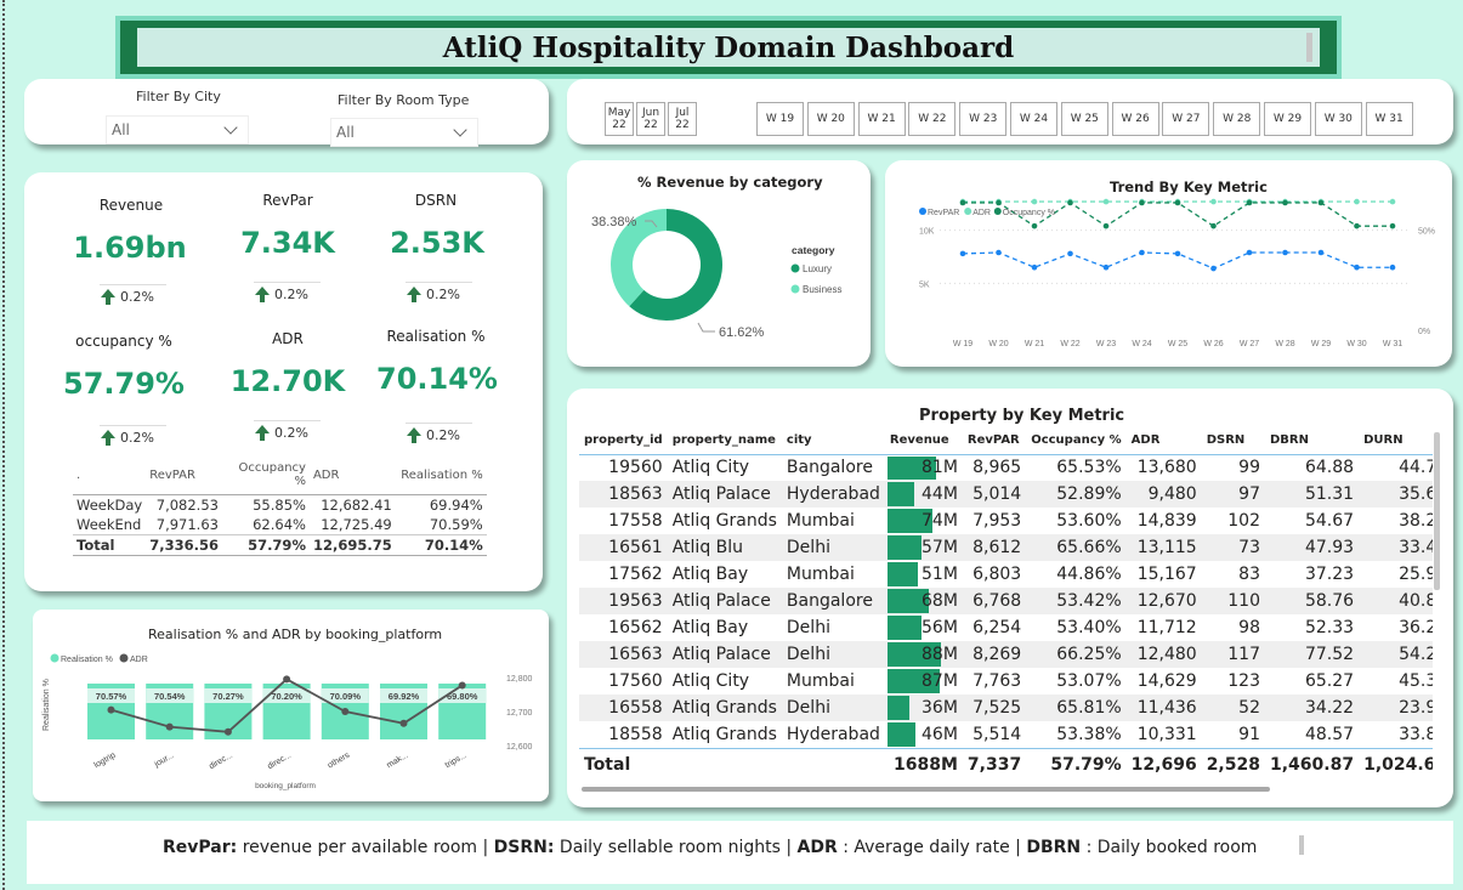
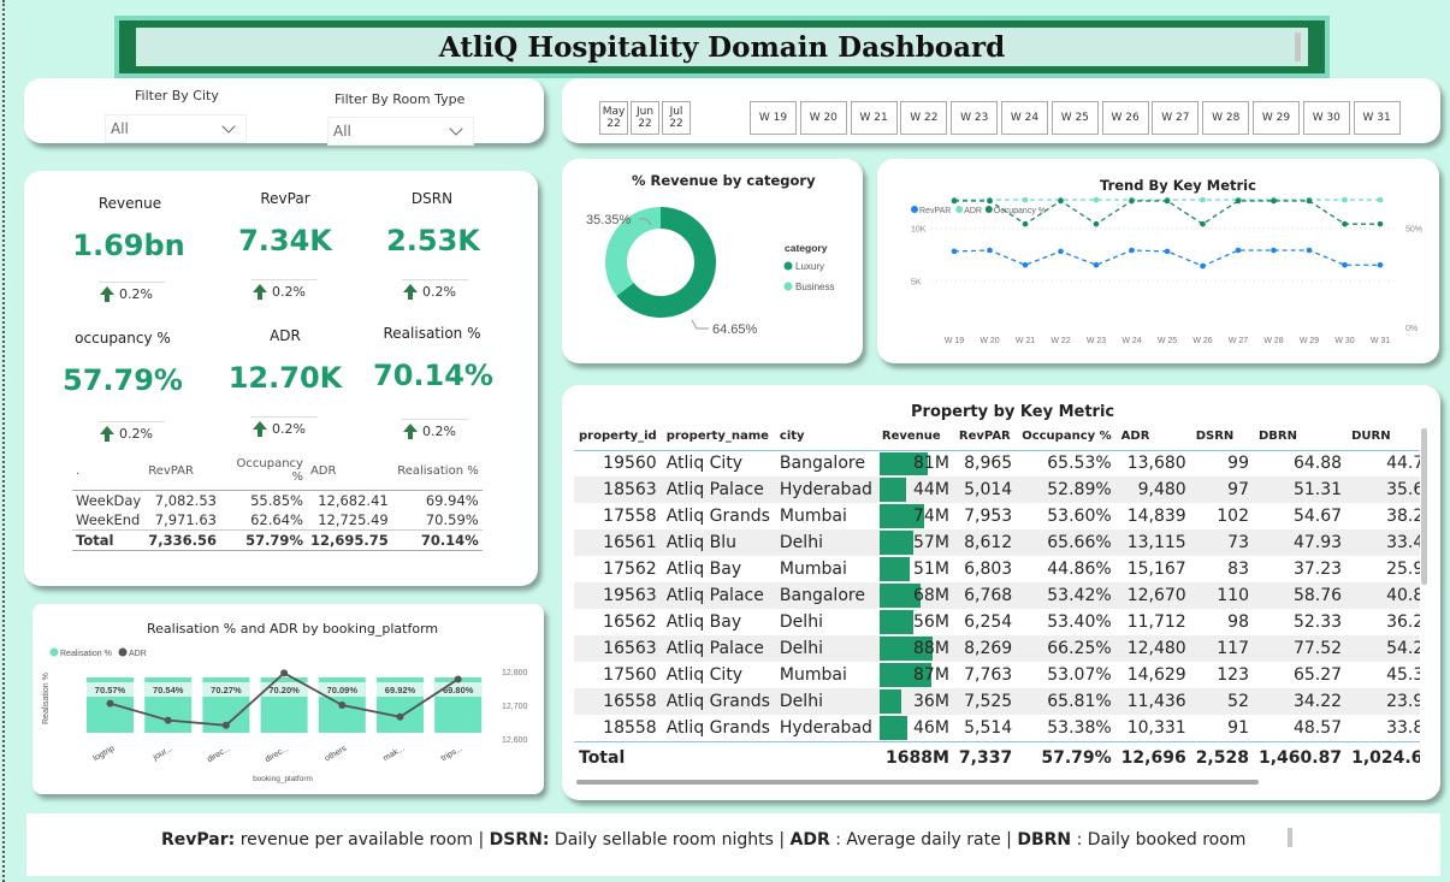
% Revenue by category/Luxury: 61.62% -> 64.65%
% Revenue by category/Business: 38.38% -> 35.35%
